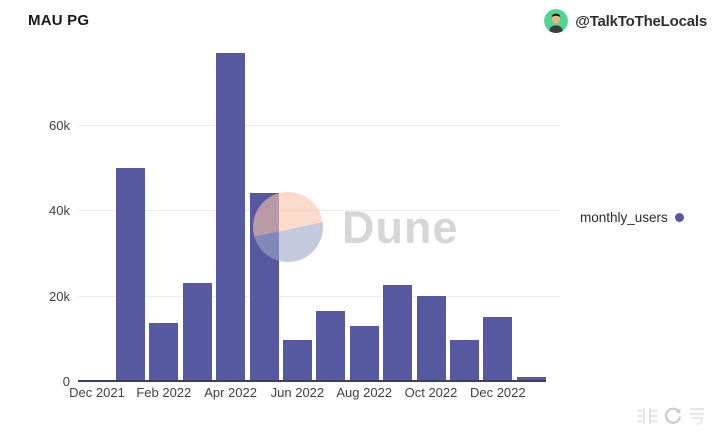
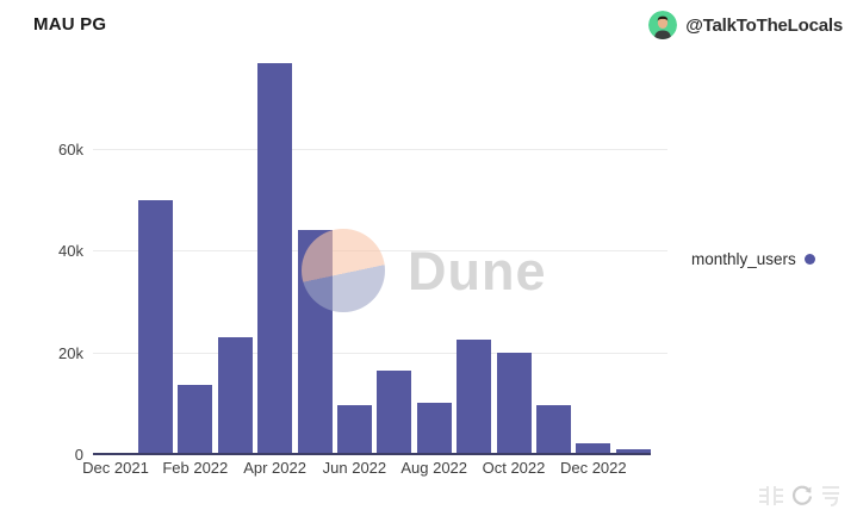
Aug 2022: 13k -> 10k
Dec 2022: 15k -> 2k
